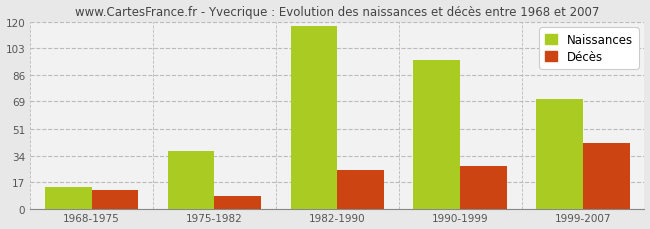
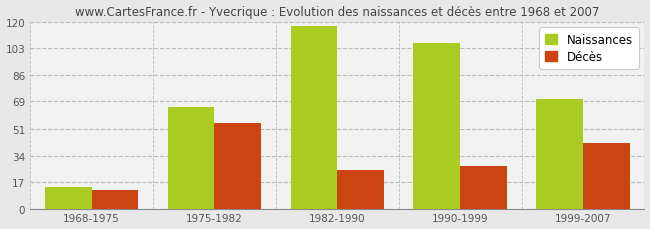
Naissances/1975-1982: 37 -> 65
Décès/1975-1982: 8 -> 55
Naissances/1990-1999: 95 -> 106
